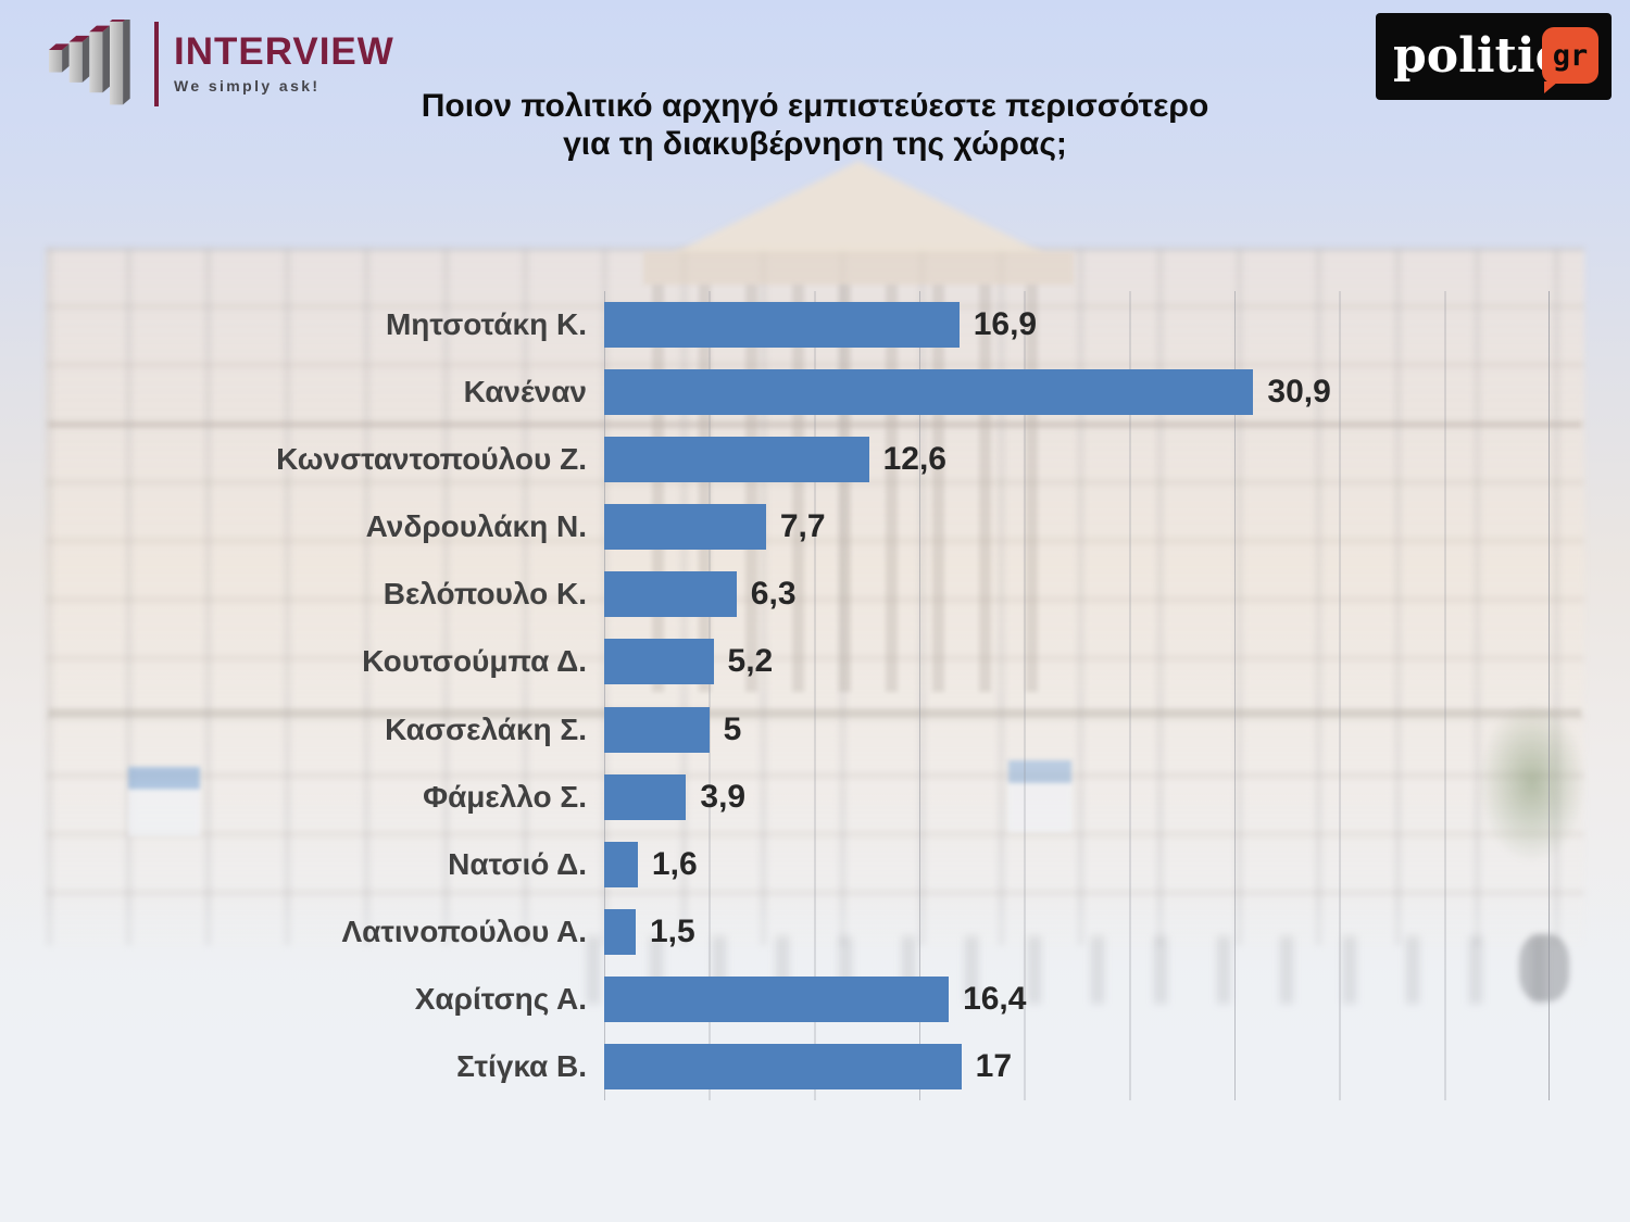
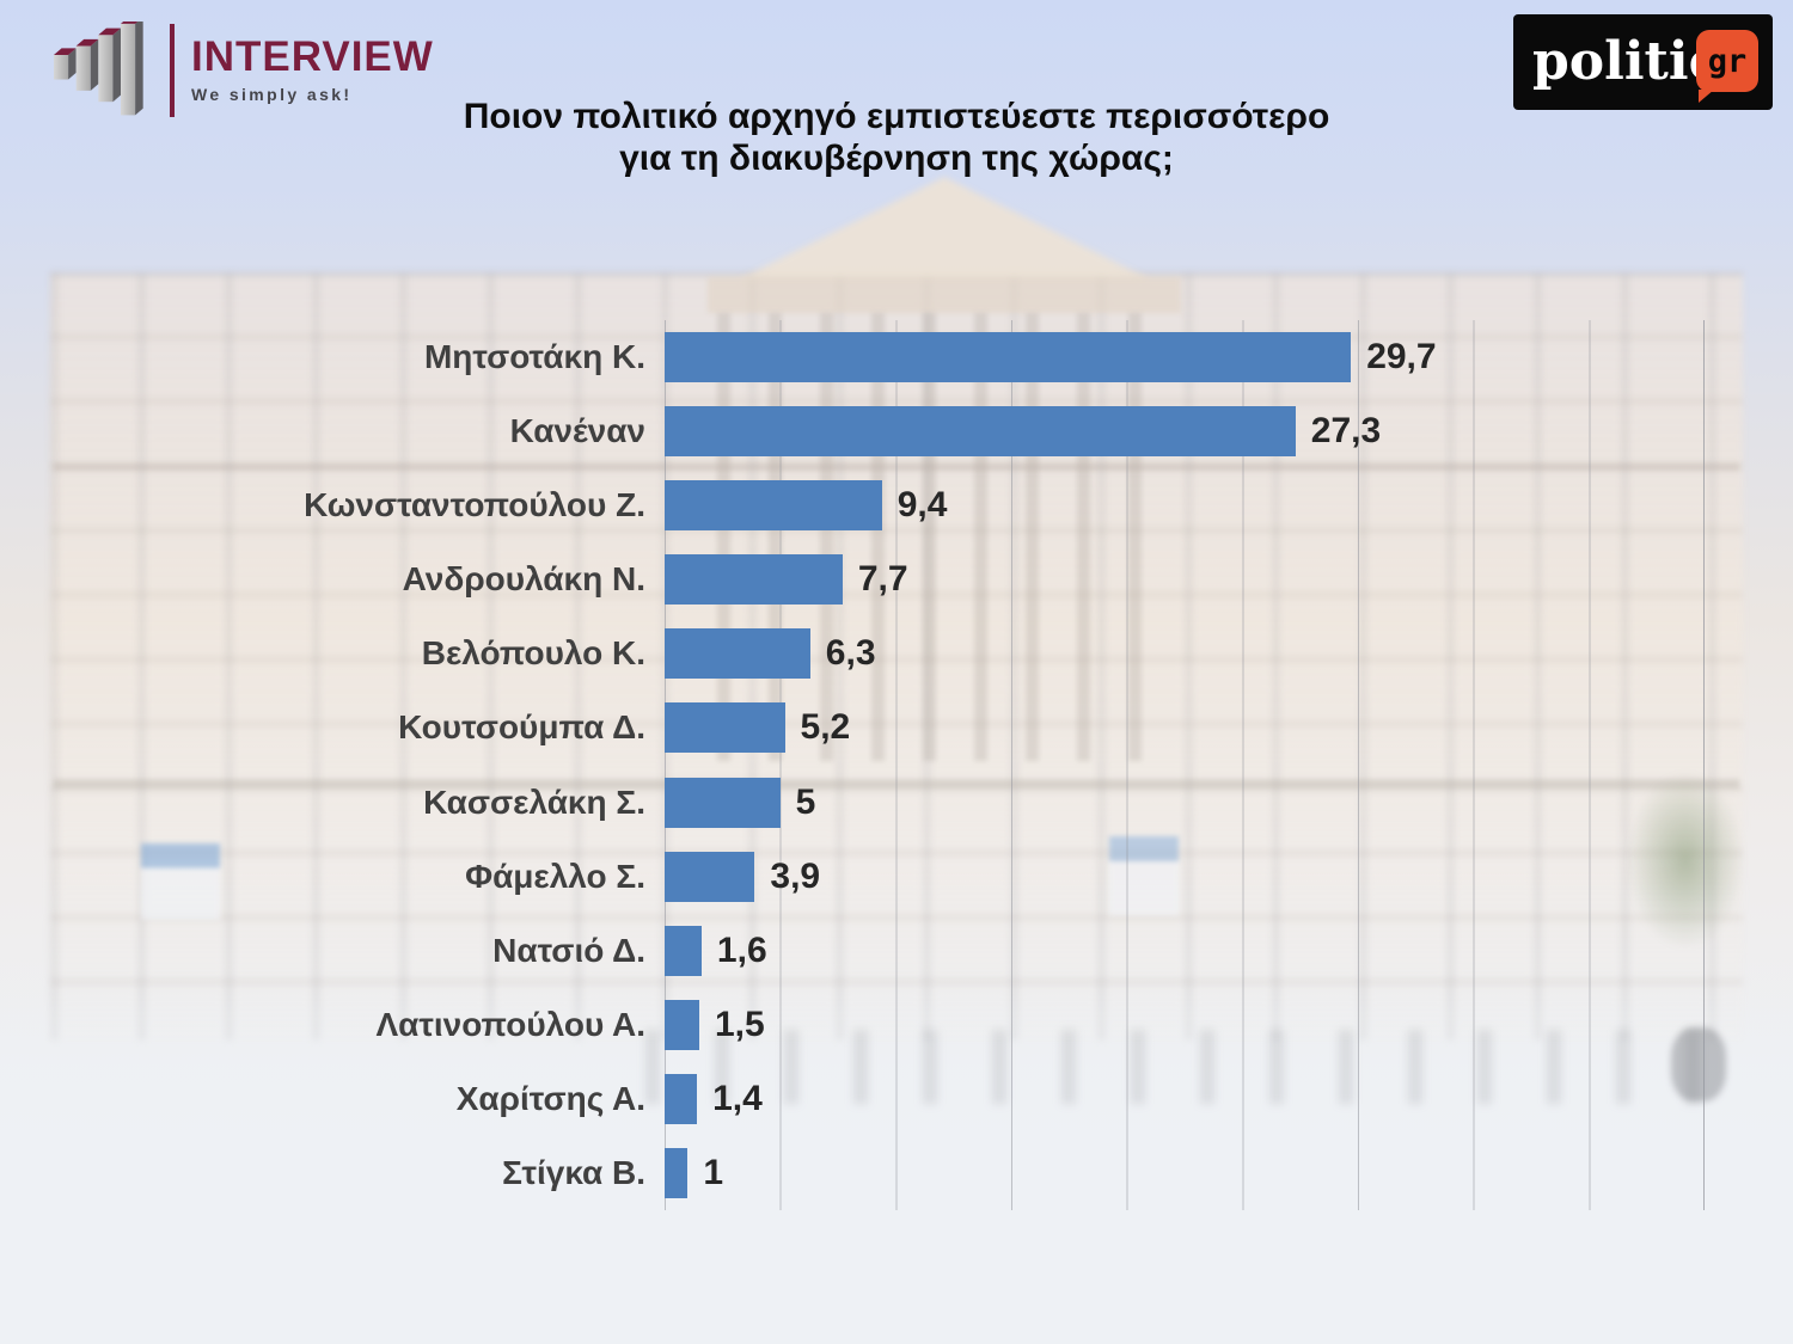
Μητσοτάκη Κ.: 16,9 -> 29,7
Κανέναν: 30,9 -> 27,3
Κωνσταντοπούλου Ζ.: 12,6 -> 9,4
Χαρίτσης Α.: 16,4 -> 1,4
Στίγκα Β.: 17 -> 1
